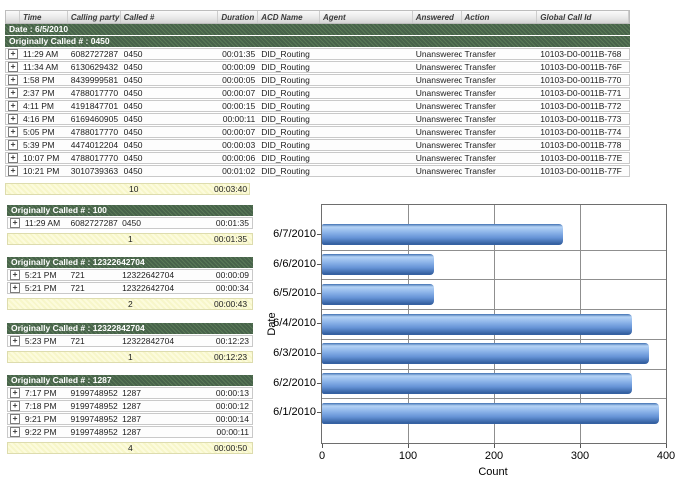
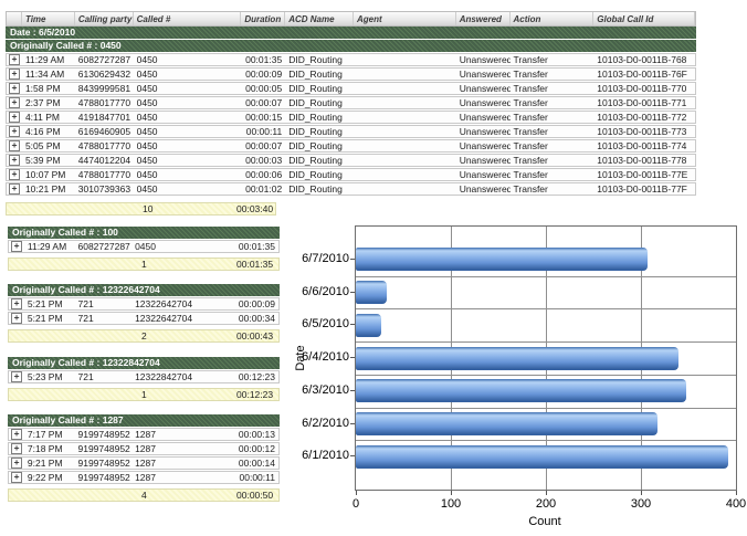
6/7/2010: 280 -> 310
6/6/2010: 130 -> 30
6/5/2010: 130 -> 30
6/4/2010: 360 -> 340
6/3/2010: 380 -> 350
6/2/2010: 360 -> 320
